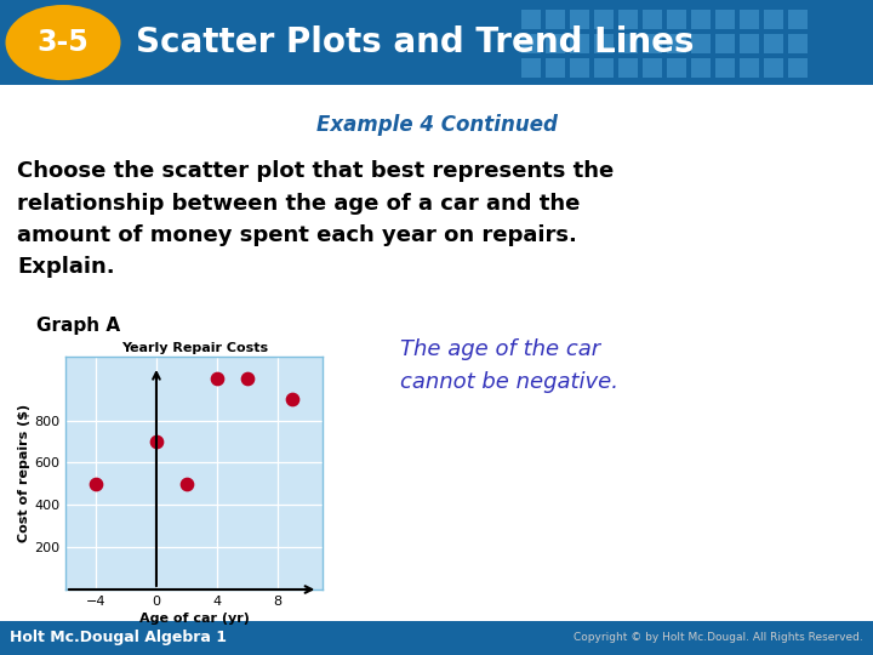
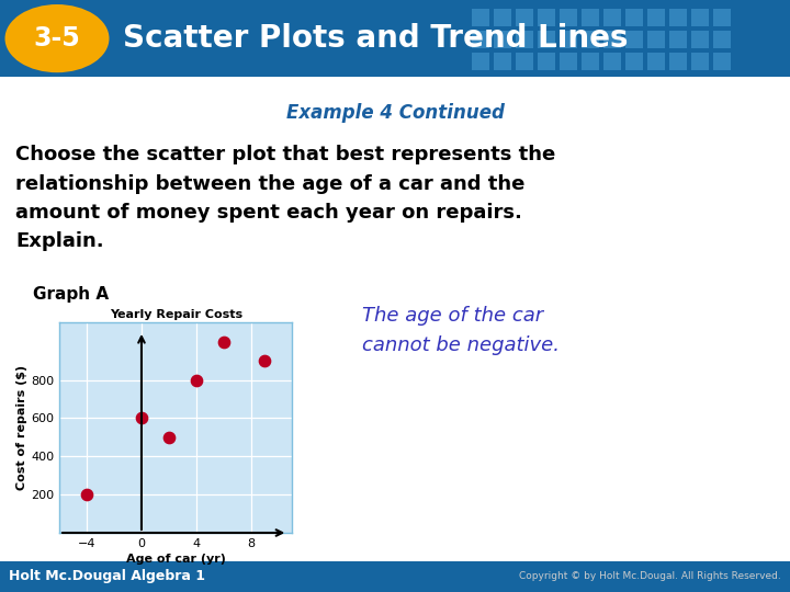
−4: 500 -> 200
0: 700 -> 600
4: 1000 -> 800
